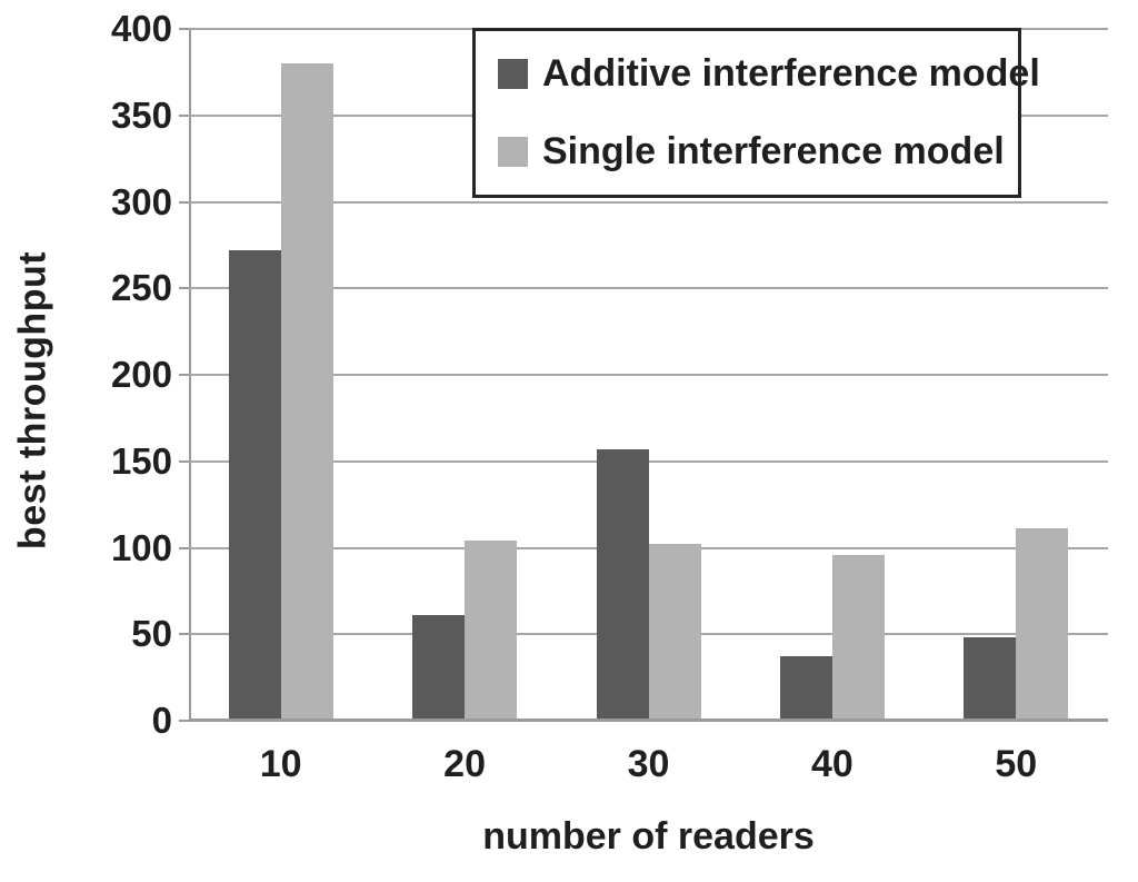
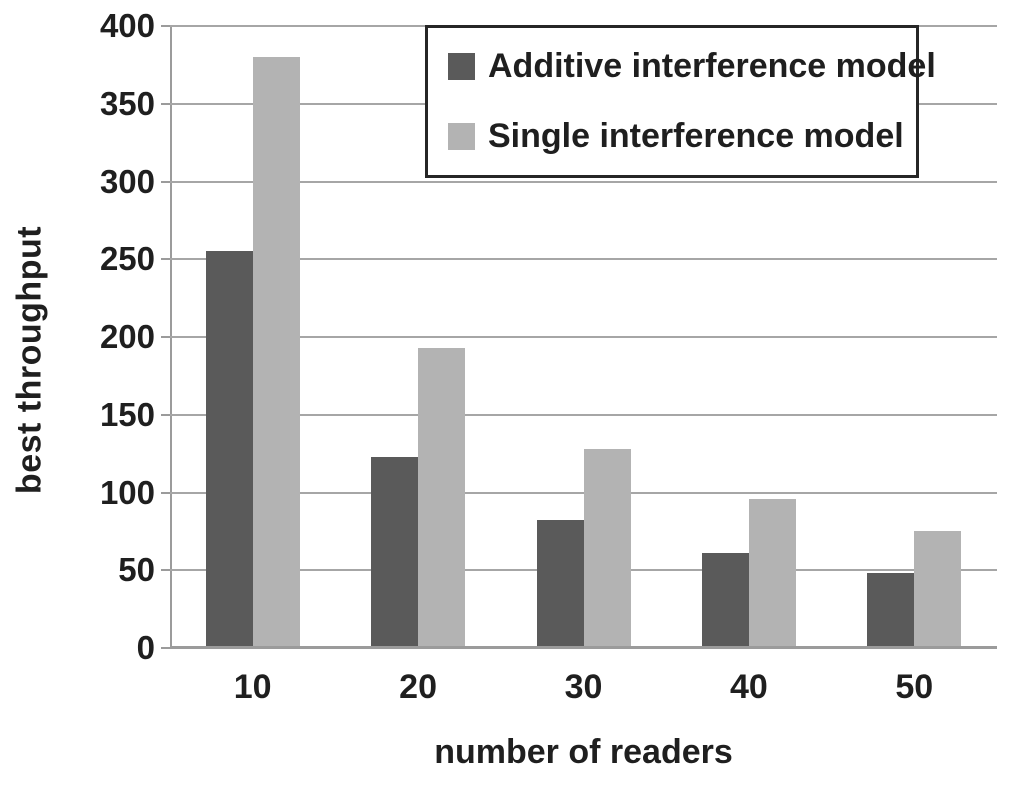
Additive interference model/10: 272 -> 255
Additive interference model/20: 61 -> 123
Single interference model/20: 104 -> 193
Additive interference model/30: 157 -> 82
Single interference model/30: 102 -> 128
Additive interference model/40: 37 -> 61
Single interference model/50: 111 -> 75
